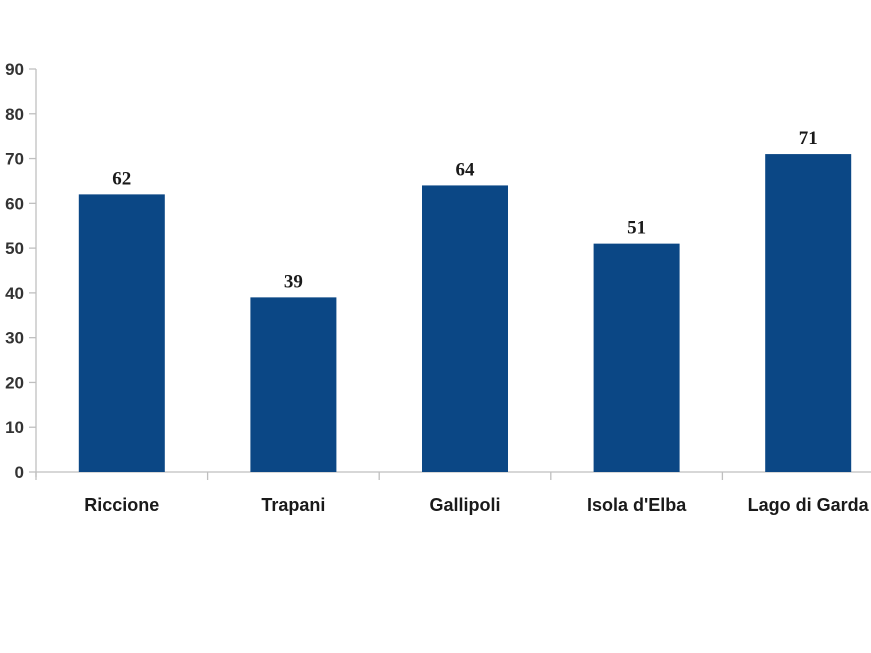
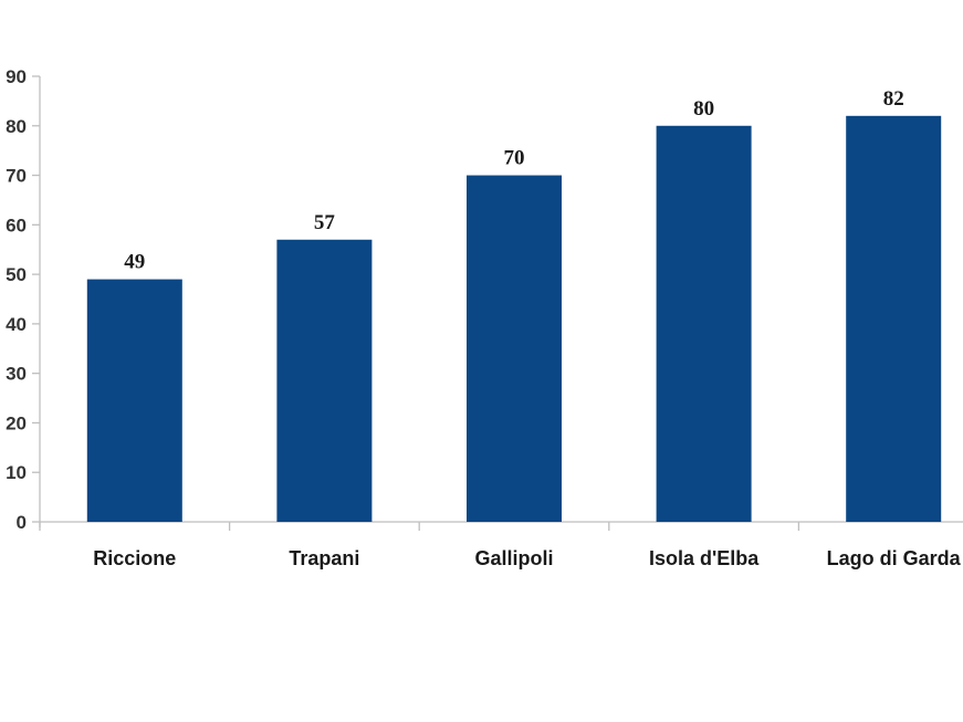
Riccione: 62 -> 49
Trapani: 39 -> 57
Gallipoli: 64 -> 70
Isola d'Elba: 51 -> 80
Lago di Garda: 71 -> 82
